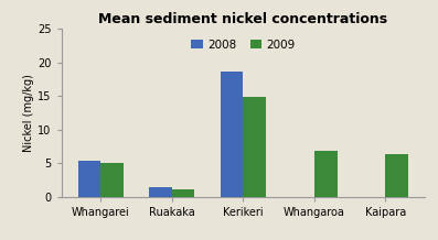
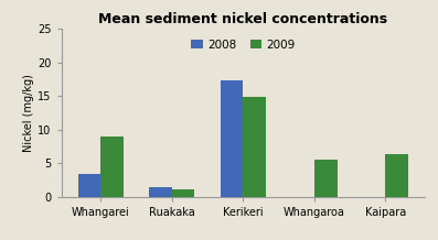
2008/Whangarei: 5.4 -> 3.4
2009/Whangarei: 5.0 -> 9.0
2008/Kerikeri: 18.6 -> 17.4
2009/Whangaroa: 6.8 -> 5.6
